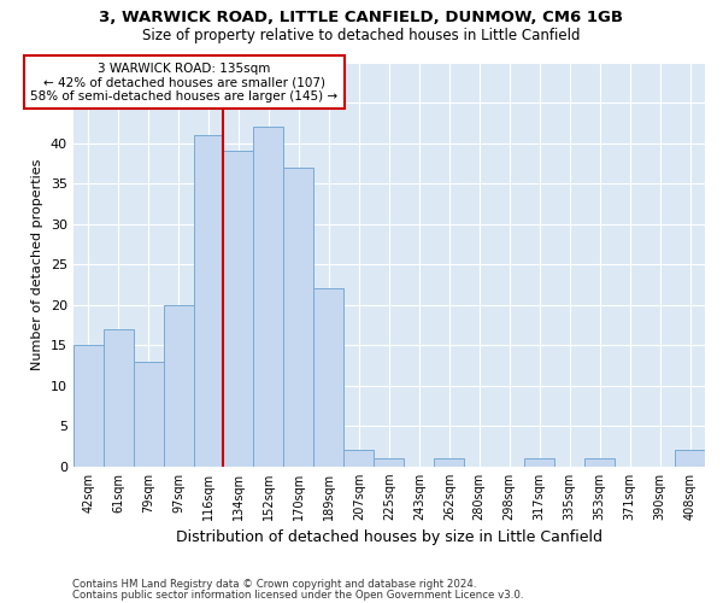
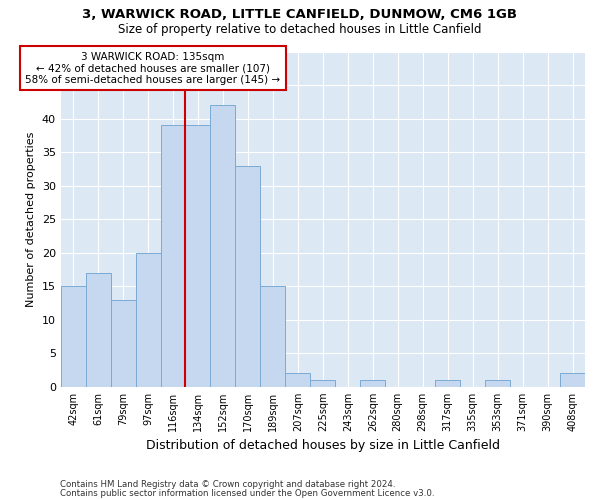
116sqm: 41 -> 39
170sqm: 37 -> 33
189sqm: 22 -> 15
